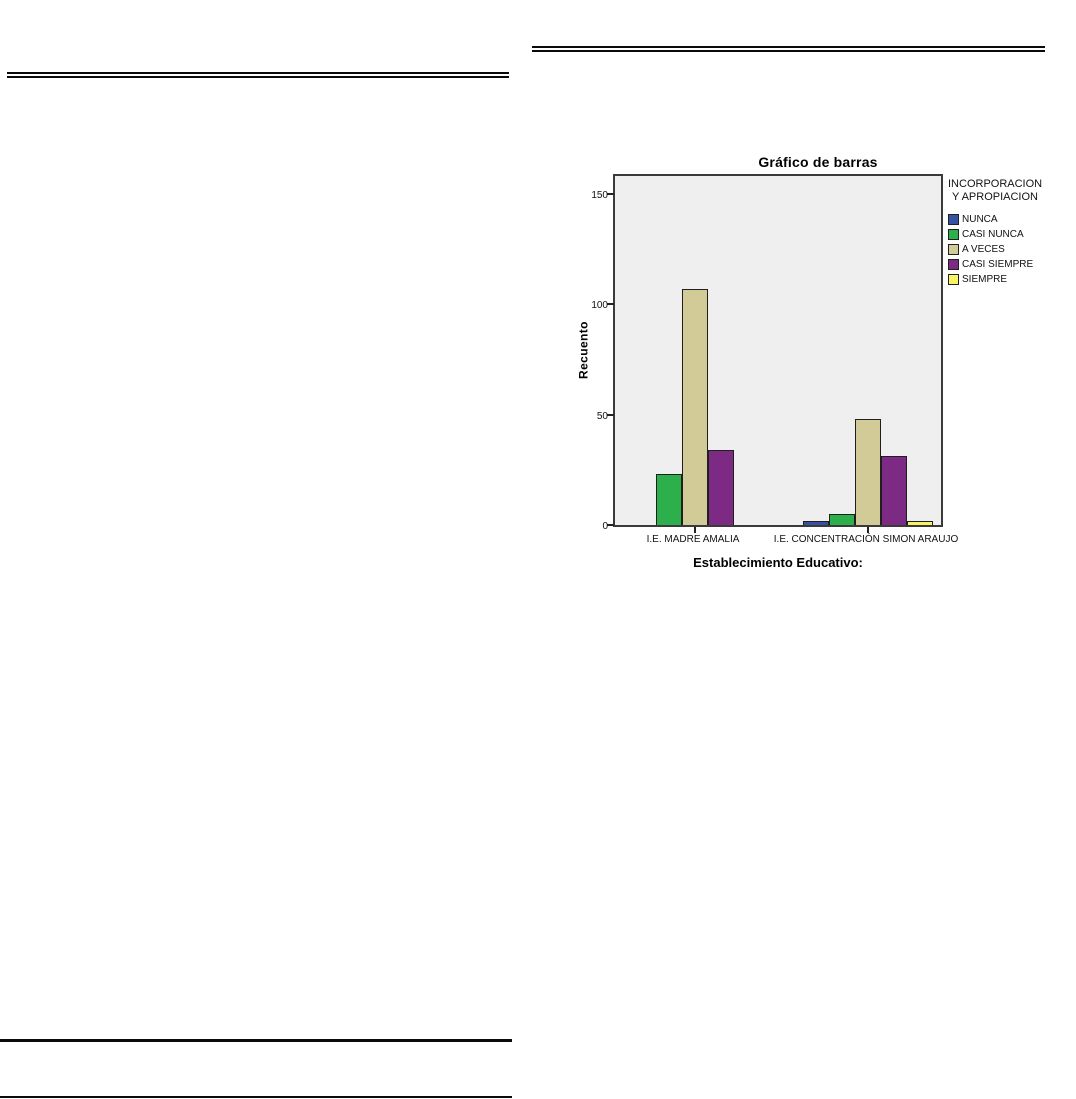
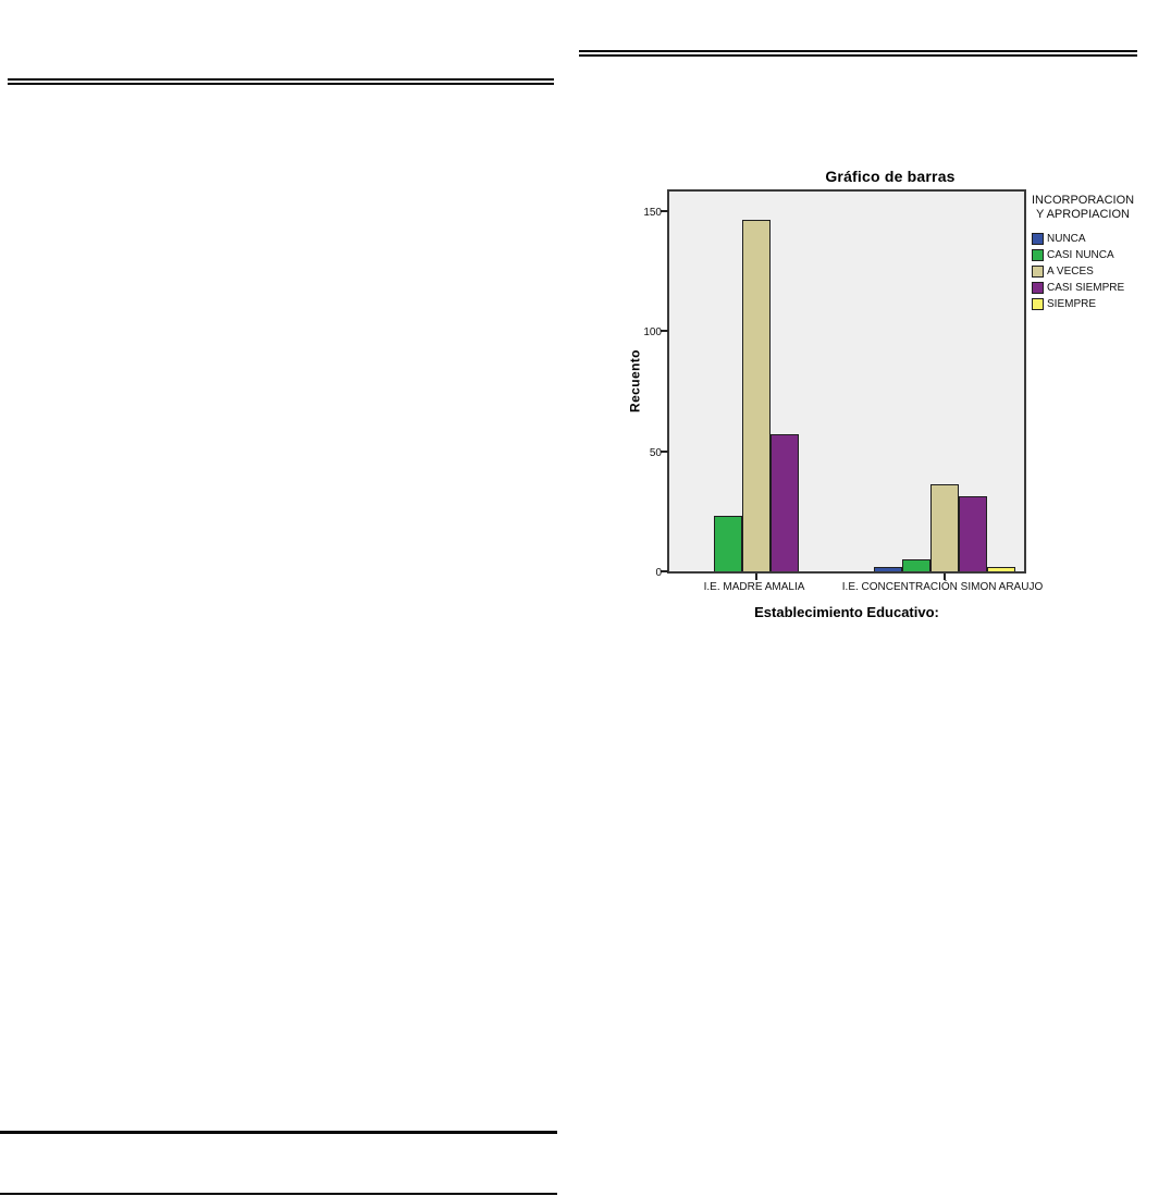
A VECES/I.E. MADRE AMALIA: 107 -> 146
CASI SIEMPRE/I.E. MADRE AMALIA: 34 -> 57
A VECES/I.E. CONCENTRACIÓN SIMON ARAUJO: 48 -> 36
